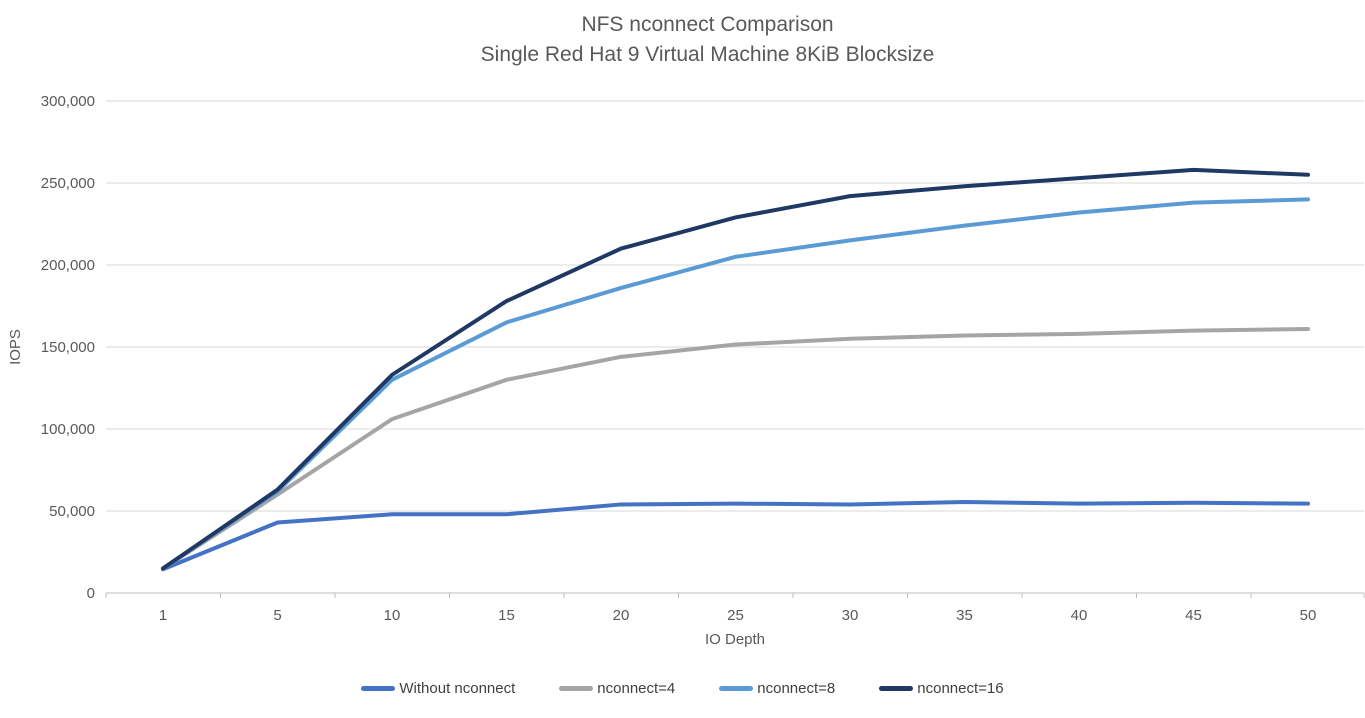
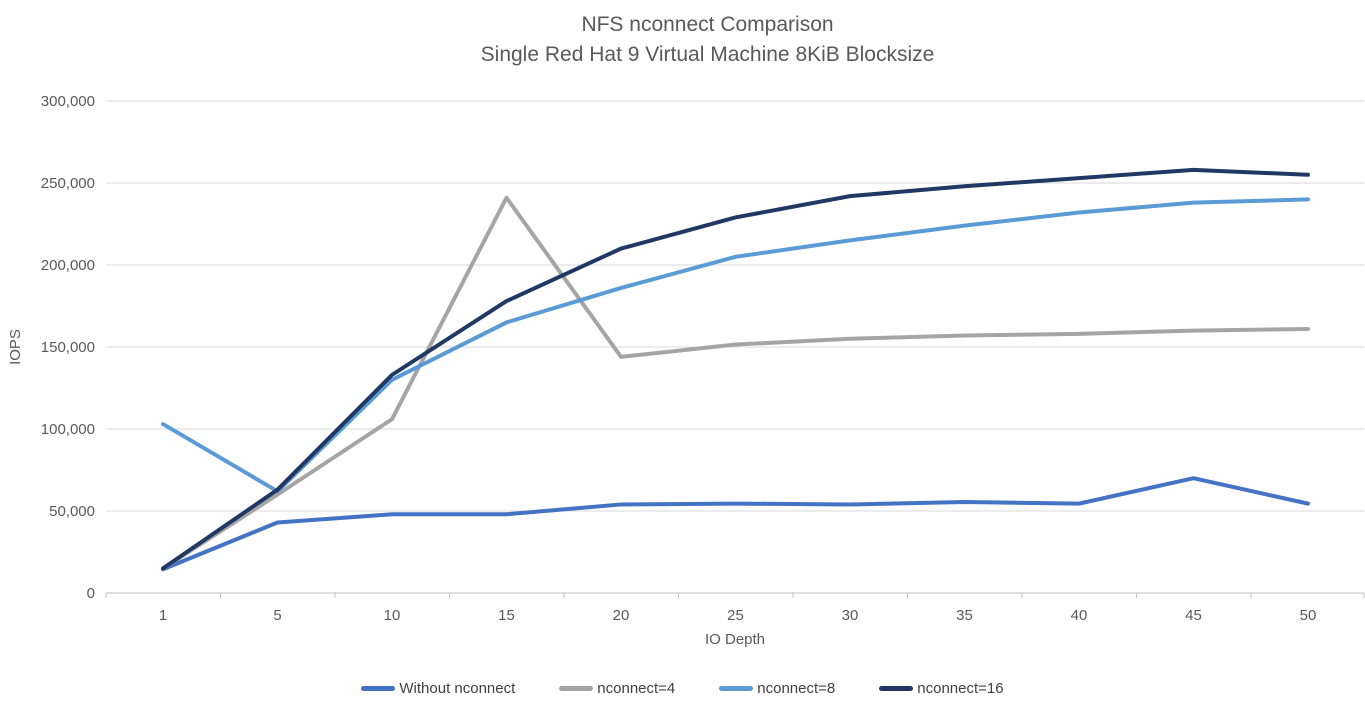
nconnect=8/1: 15000 -> 103000
nconnect=4/15: 130000 -> 241000
Without nconnect/45: 55000 -> 70000
